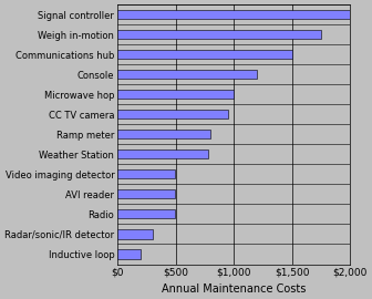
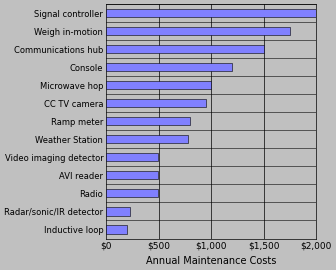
Radar/sonic/IR detector: $300 -> $220
